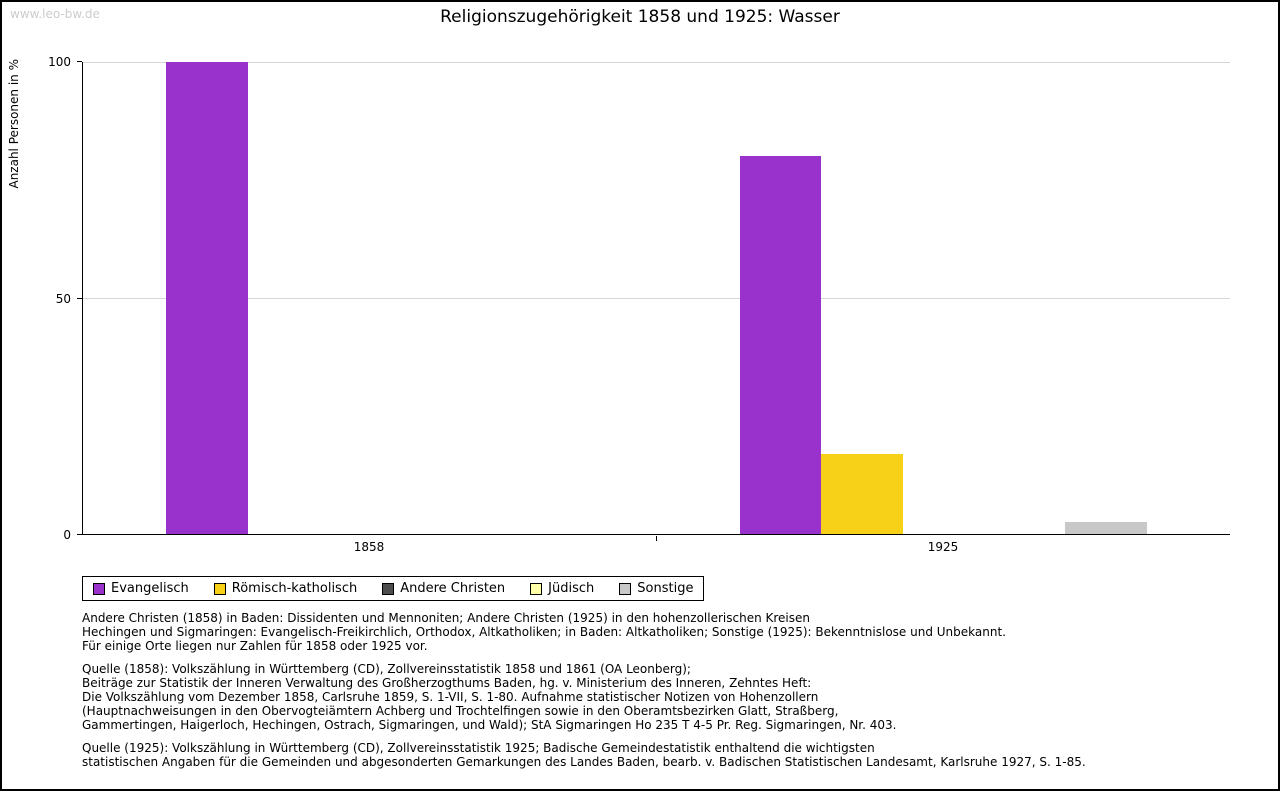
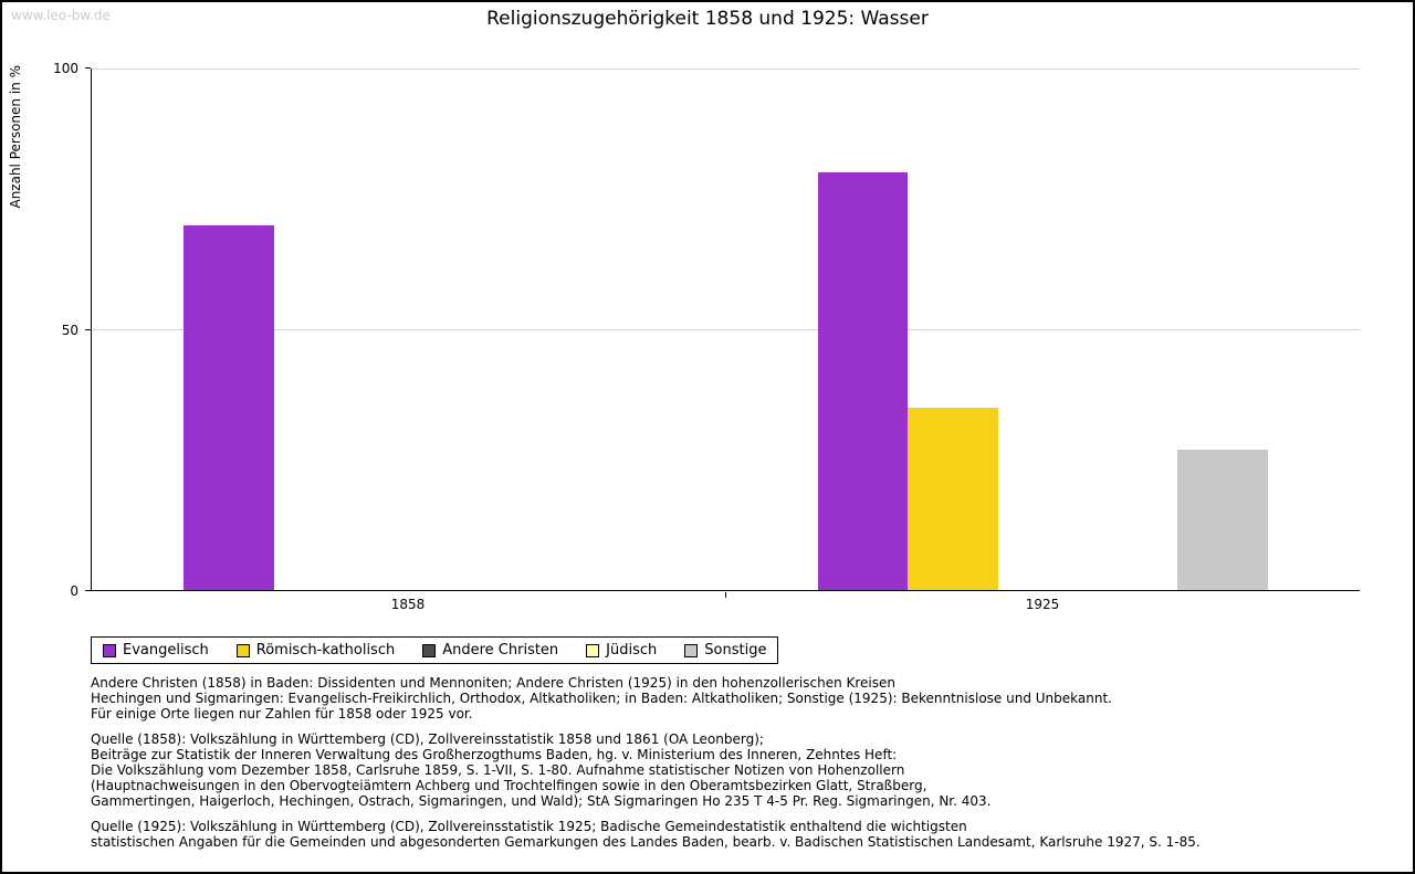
Evangelisch/1858: 100 -> 70
Römisch-katholisch/1925: 17 -> 35
Sonstige/1925: 2 -> 27
